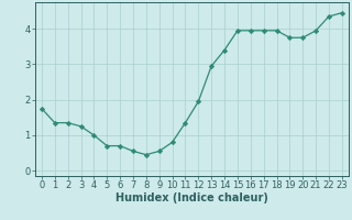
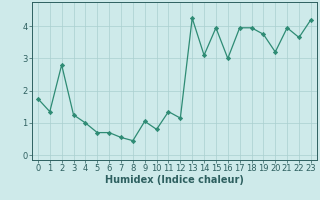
2: 1.35 -> 2.80
9: 0.55 -> 1.05
12: 1.95 -> 1.15
13: 2.95 -> 4.25
14: 3.40 -> 3.10
16: 3.95 -> 3.00
20: 3.75 -> 3.20
22: 4.35 -> 3.65
23: 4.45 -> 4.20
